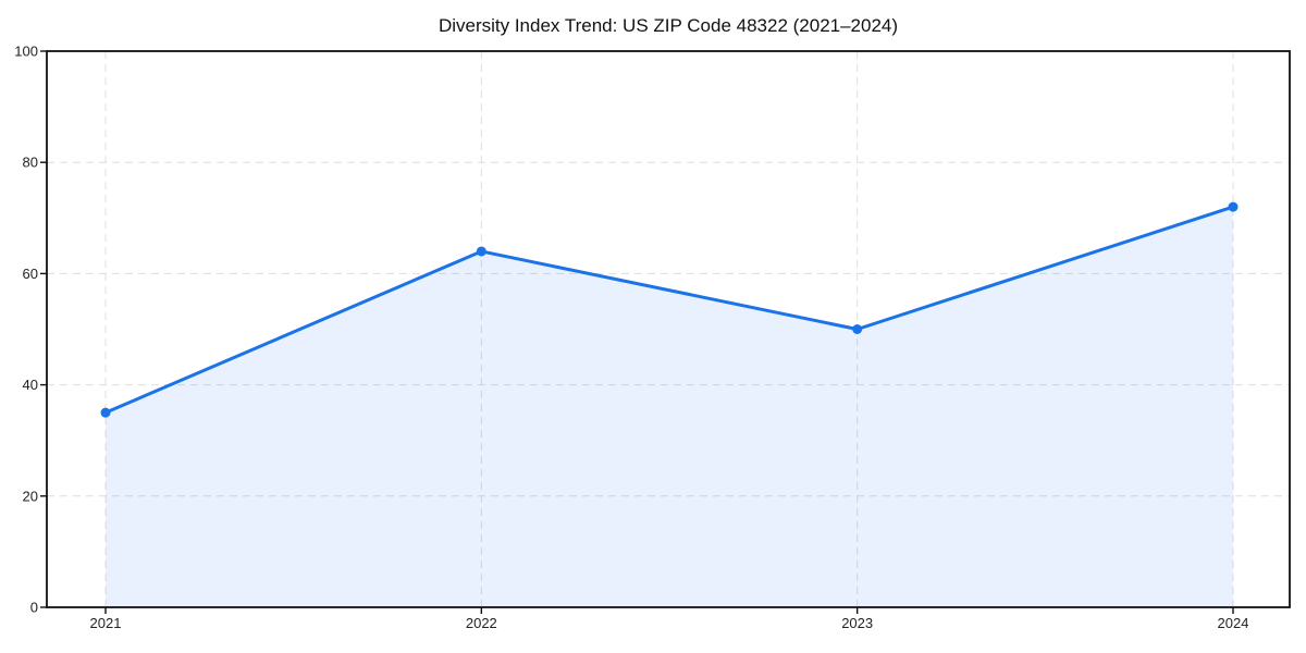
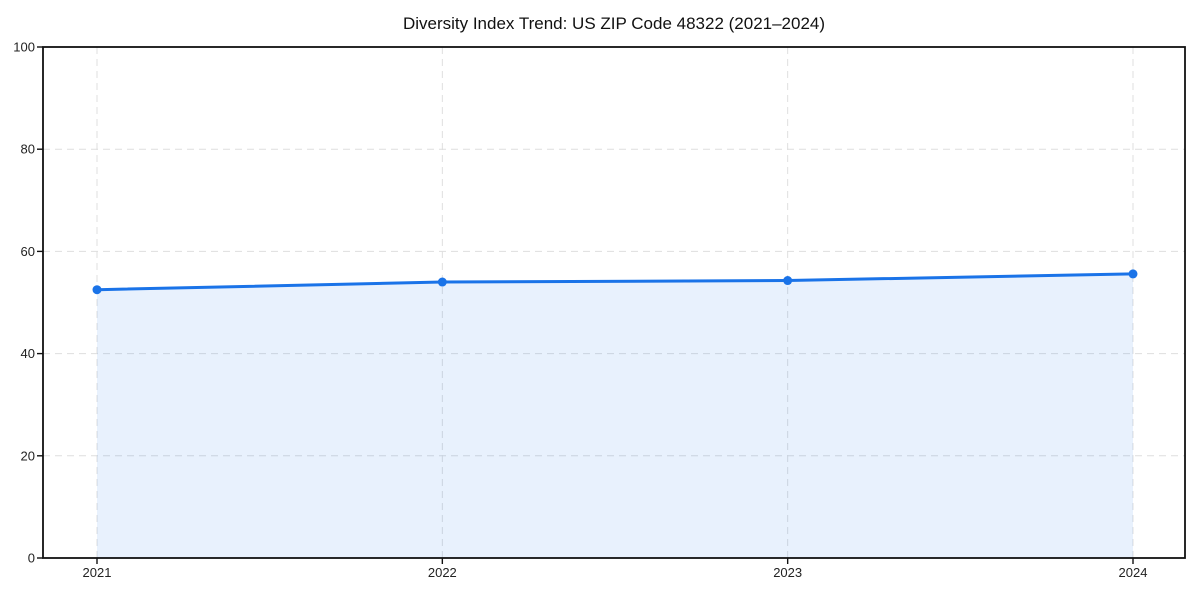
2021: 35 -> 52
2022: 64 -> 54
2023: 50 -> 54
2024: 72 -> 56
